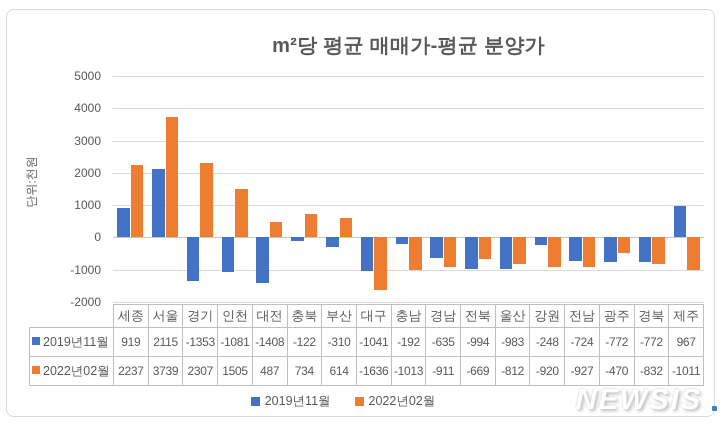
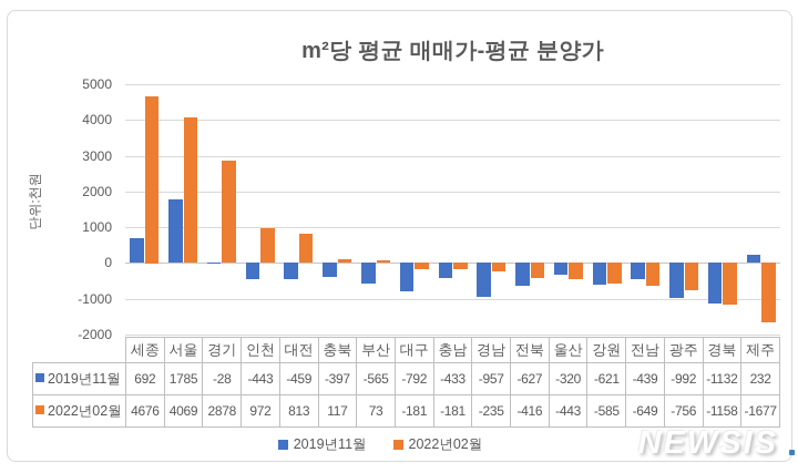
2019년11월/세종: 919 -> 692
2022년02월/세종: 2237 -> 4676
2019년11월/서울: 2115 -> 1785
2022년02월/서울: 3739 -> 4069
2019년11월/경기: -1353 -> -28
2022년02월/경기: 2307 -> 2878
2019년11월/인천: -1081 -> -443
2022년02월/인천: 1505 -> 972
2019년11월/대전: -1408 -> -459
2022년02월/대전: 487 -> 813
2019년11월/충북: -122 -> -397
2022년02월/충북: 734 -> 117
2019년11월/부산: -310 -> -565
2022년02월/부산: 614 -> 73
2019년11월/대구: -1041 -> -792
2022년02월/대구: -1636 -> -181
2019년11월/충남: -192 -> -433
2022년02월/충남: -1013 -> -181
2019년11월/경남: -635 -> -957
2022년02월/경남: -911 -> -235
2019년11월/전북: -994 -> -627
2022년02월/전북: -669 -> -416
2019년11월/울산: -983 -> -320
2022년02월/울산: -812 -> -443
2019년11월/강원: -248 -> -621
2022년02월/강원: -920 -> -585
2019년11월/전남: -724 -> -439
2022년02월/전남: -927 -> -649
2019년11월/광주: -772 -> -992
2022년02월/광주: -470 -> -756
2019년11월/경북: -772 -> -1132
2022년02월/경북: -832 -> -1158
2019년11월/제주: 967 -> 232
2022년02월/제주: -1011 -> -1677
